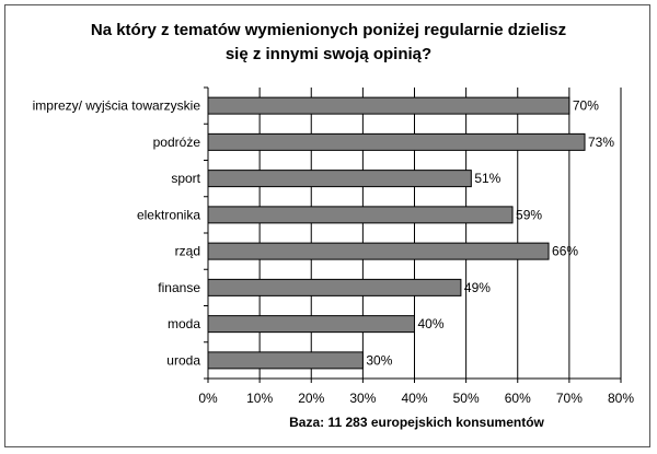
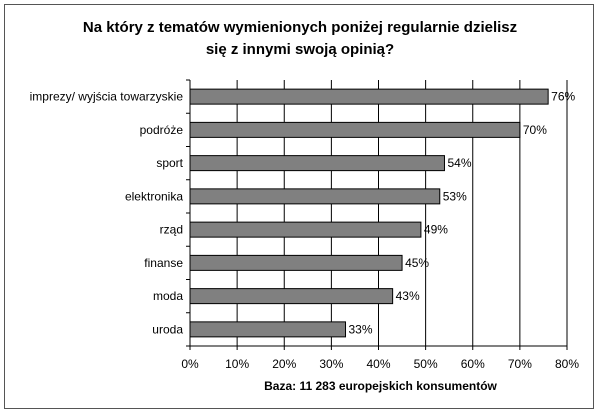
imprezy/ wyjścia towarzyskie: 70% -> 76%
podróże: 73% -> 70%
sport: 51% -> 54%
elektronika: 59% -> 53%
rząd: 66% -> 49%
finanse: 49% -> 45%
moda: 40% -> 43%
uroda: 30% -> 33%
